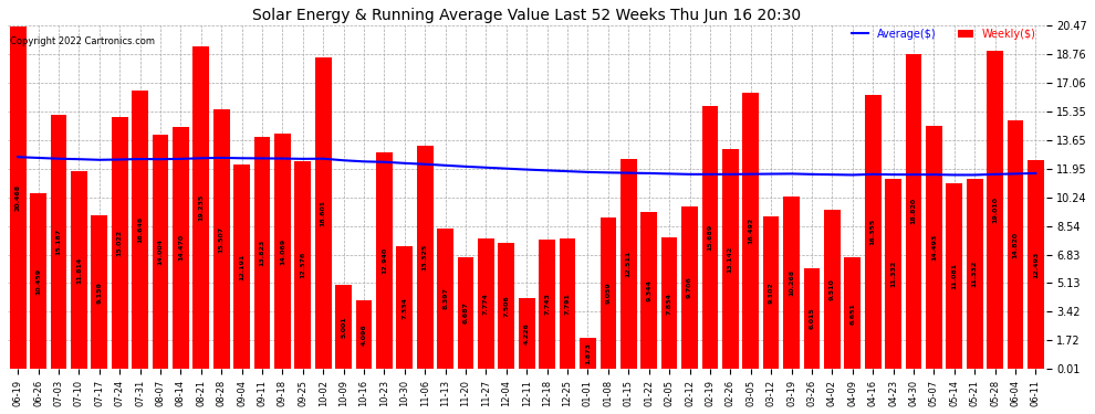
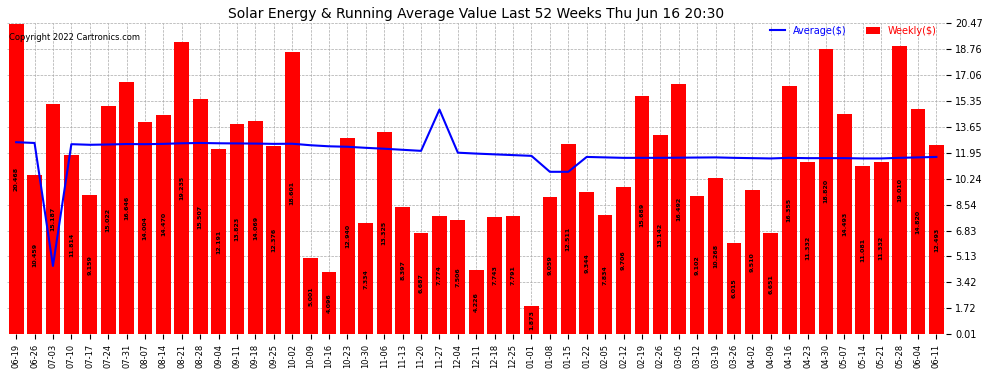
Average($)/07-03: 12.6 -> 4.5
Average($)/11-27: 12.0 -> 14.8
Average($)/01-08: 11.7 -> 10.7
Average($)/01-15: 11.7 -> 10.7
